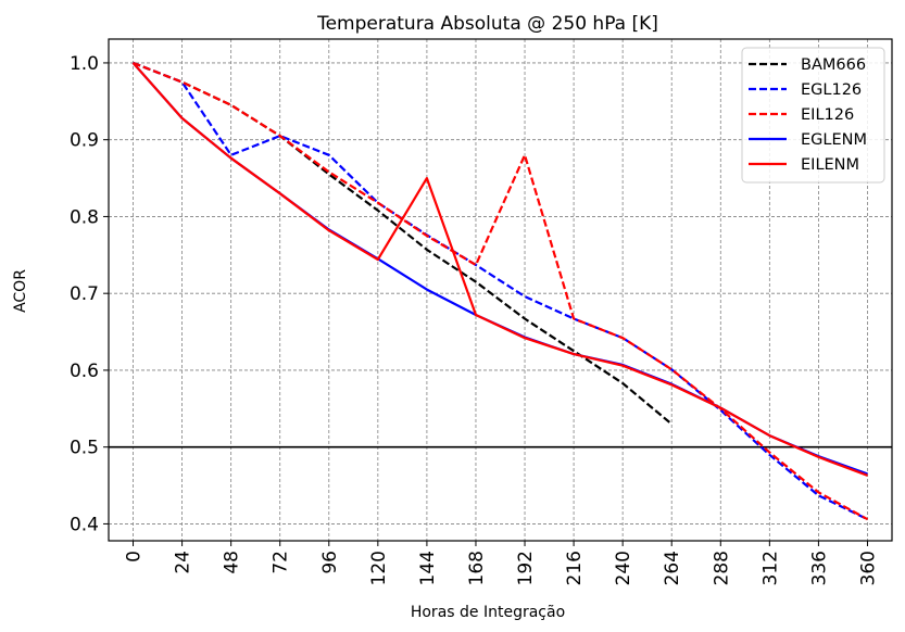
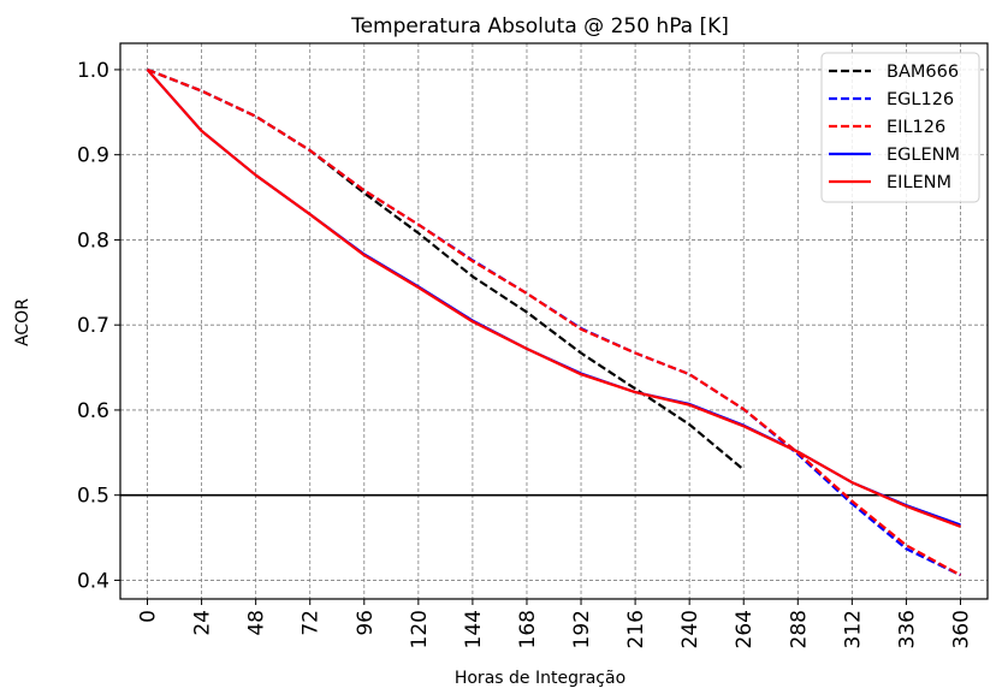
EGL126/48: 0.88 -> 0.94
EGL126/96: 0.88 -> 0.86
EILENM/144: 0.85 -> 0.70
EIL126/192: 0.88 -> 0.69
